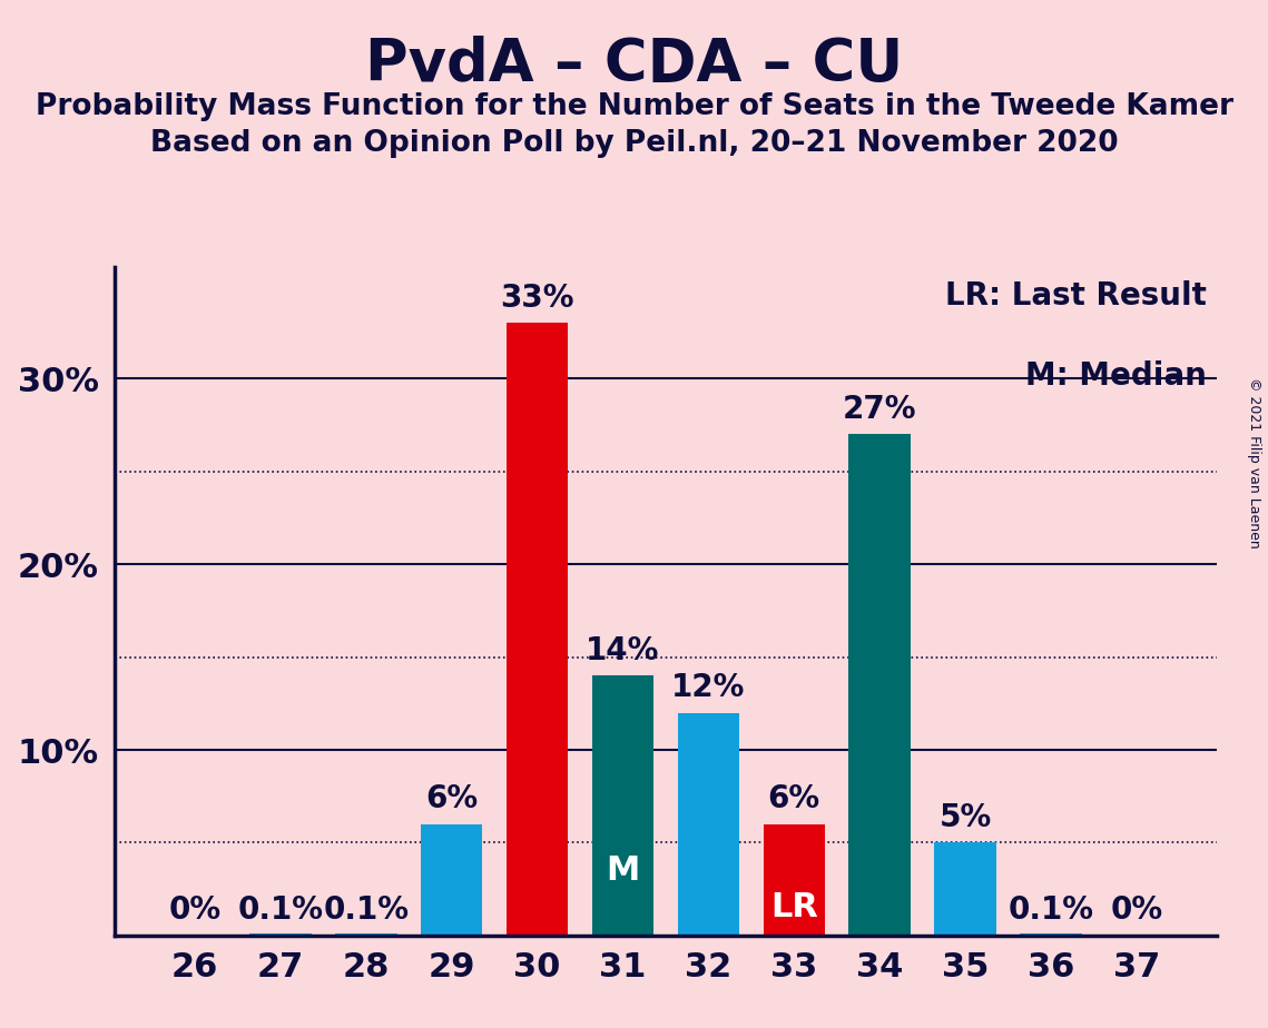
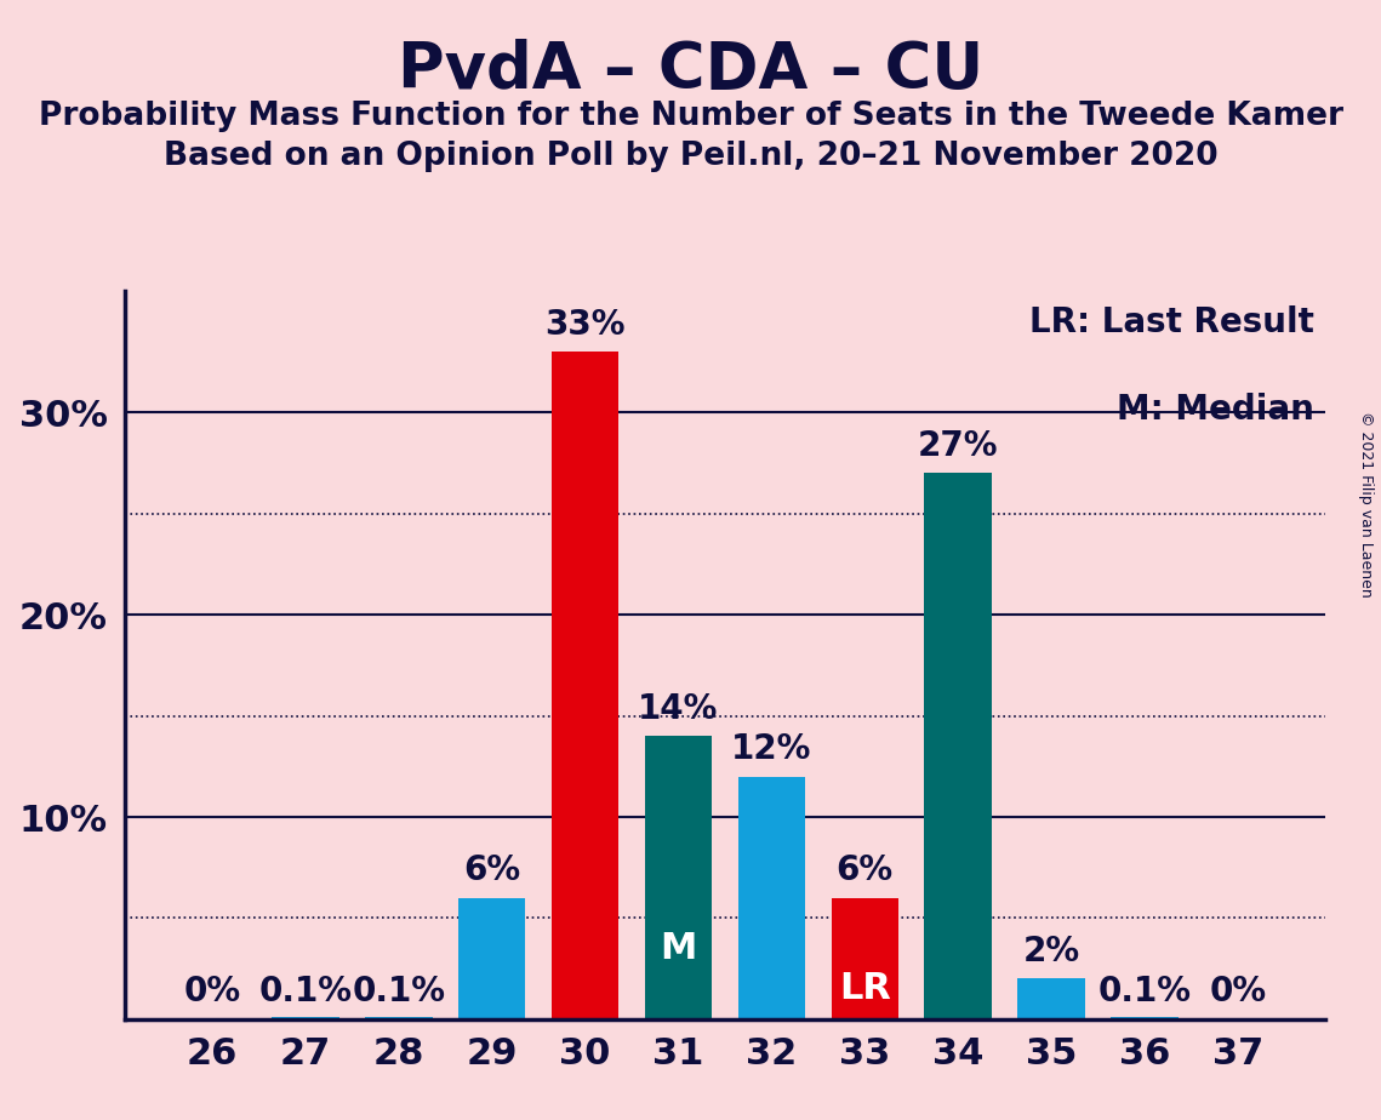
35: 5% -> 2%
